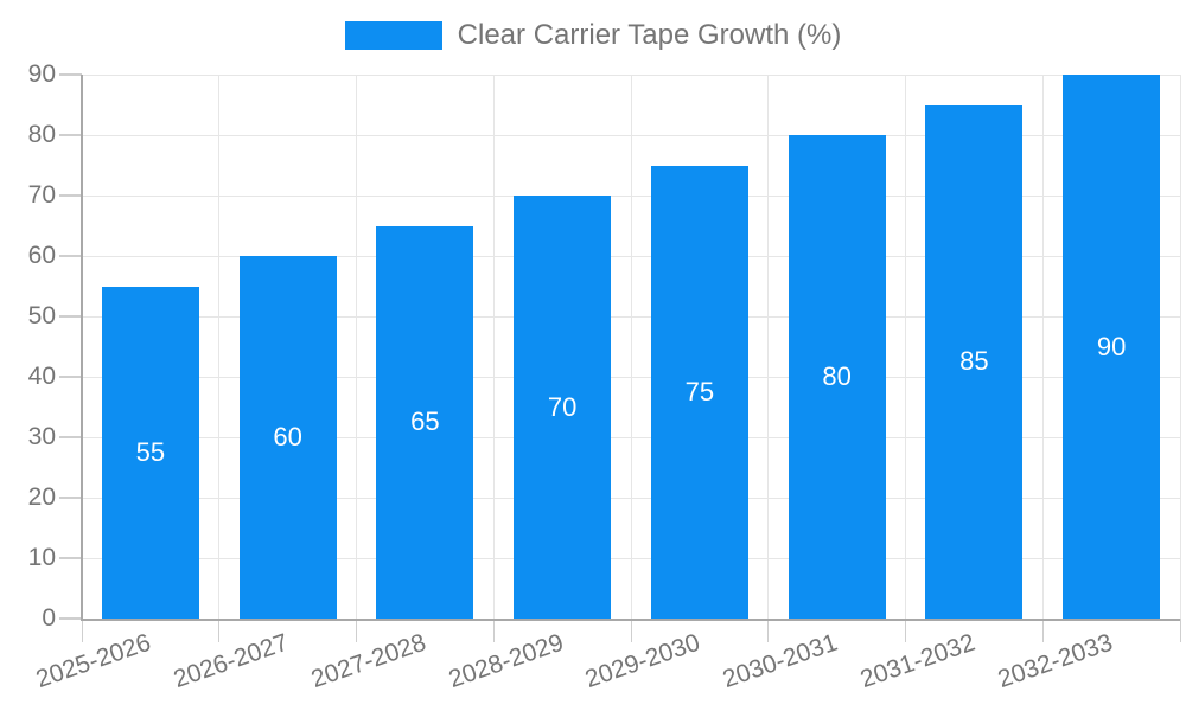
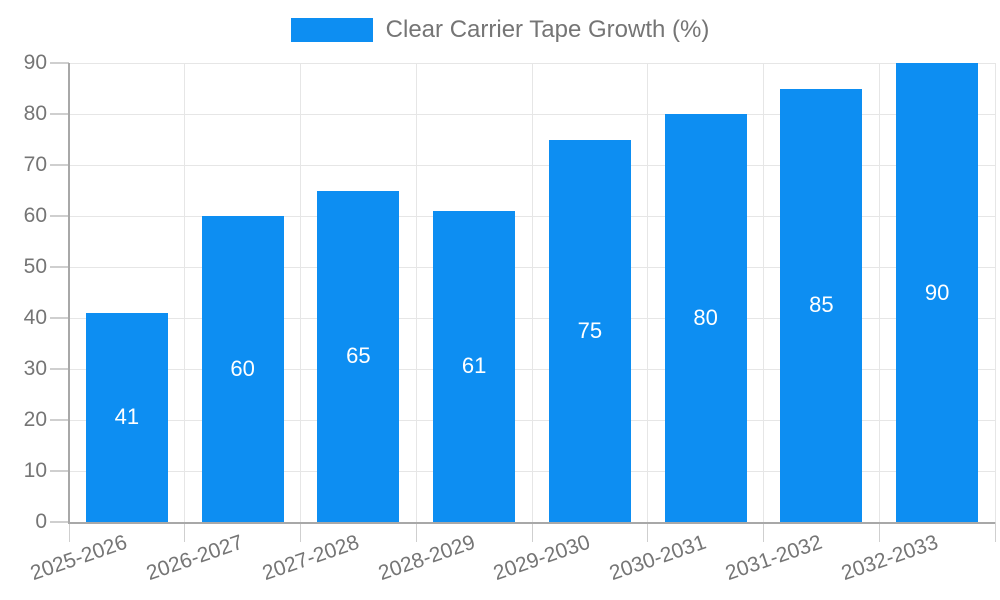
2025-2026: 55 -> 41
2028-2029: 70 -> 61
